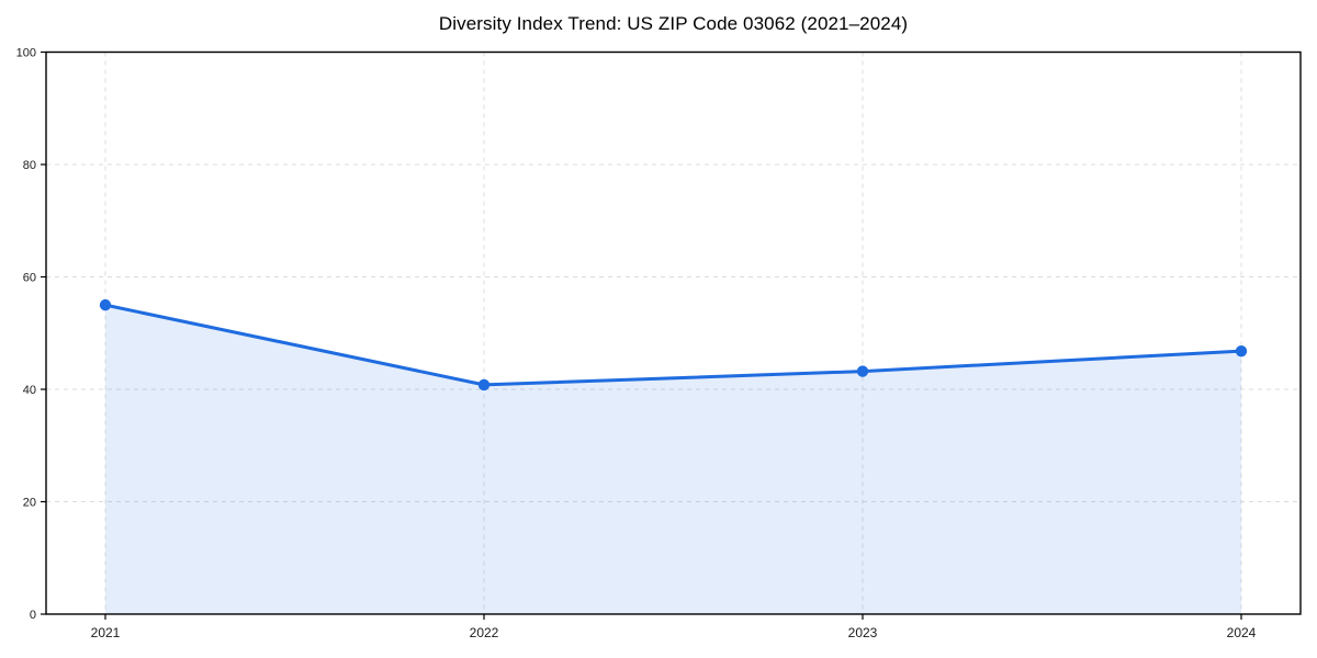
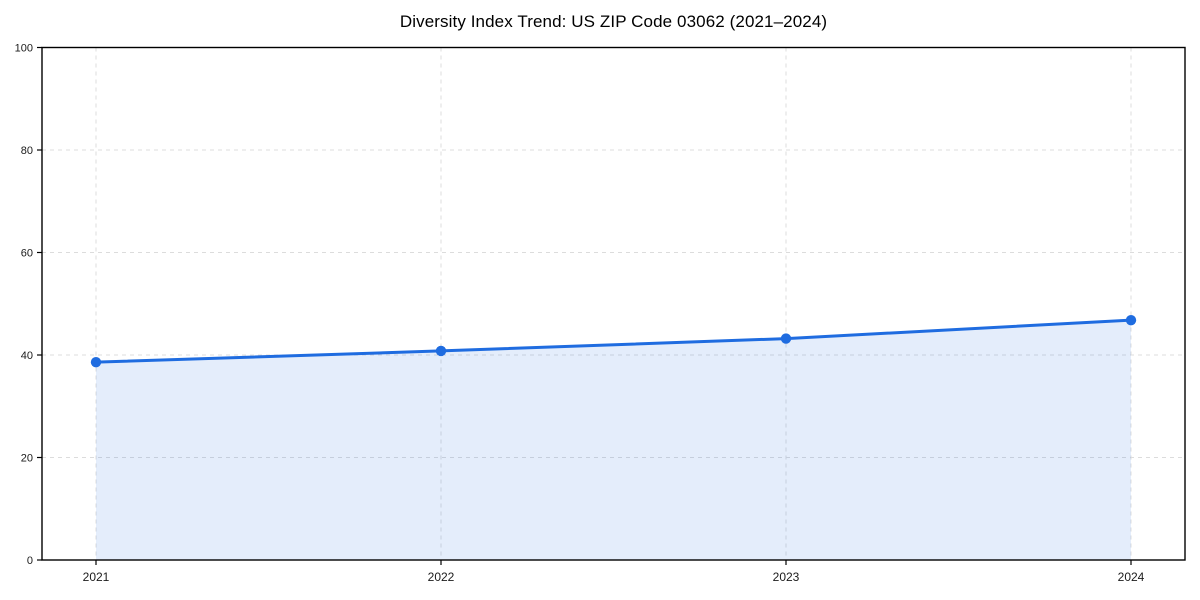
2021: 55 -> 39
